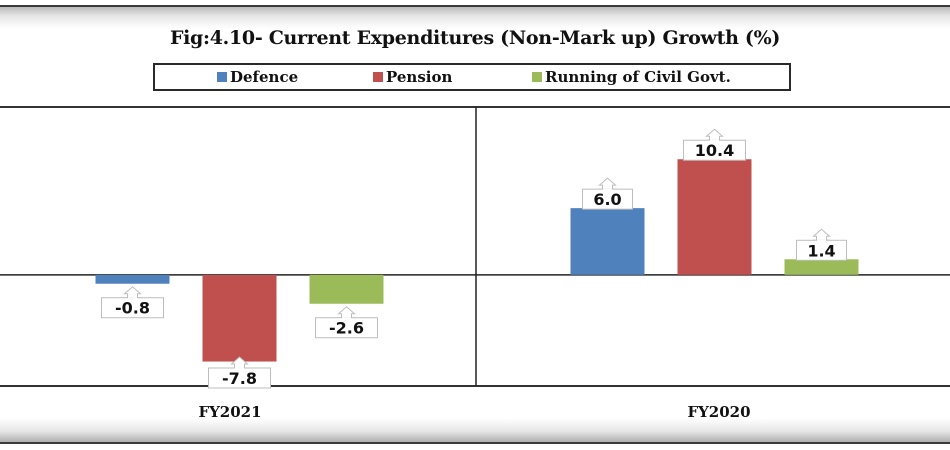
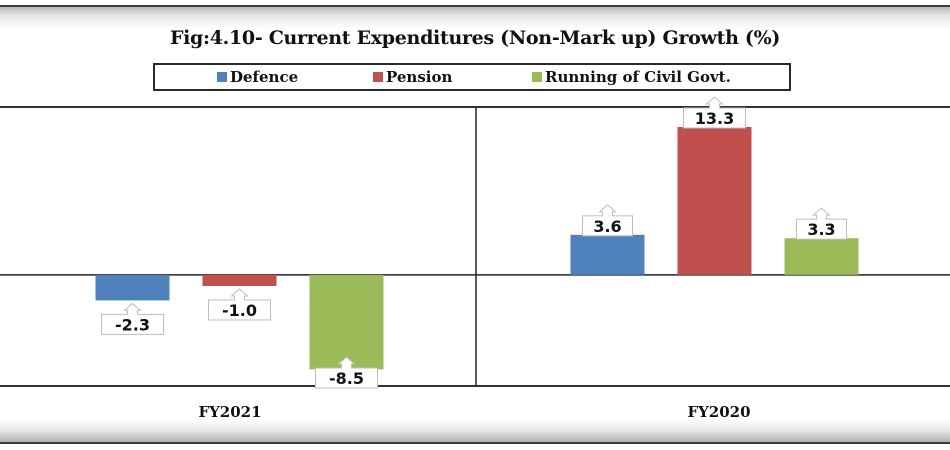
Defence/FY2021: -0.8 -> -2.3
Pension/FY2021: -7.8 -> -1.0
Running of Civil Govt./FY2021: -2.6 -> -8.5
Defence/FY2020: 6.0 -> 3.6
Pension/FY2020: 10.4 -> 13.3
Running of Civil Govt./FY2020: 1.4 -> 3.3
